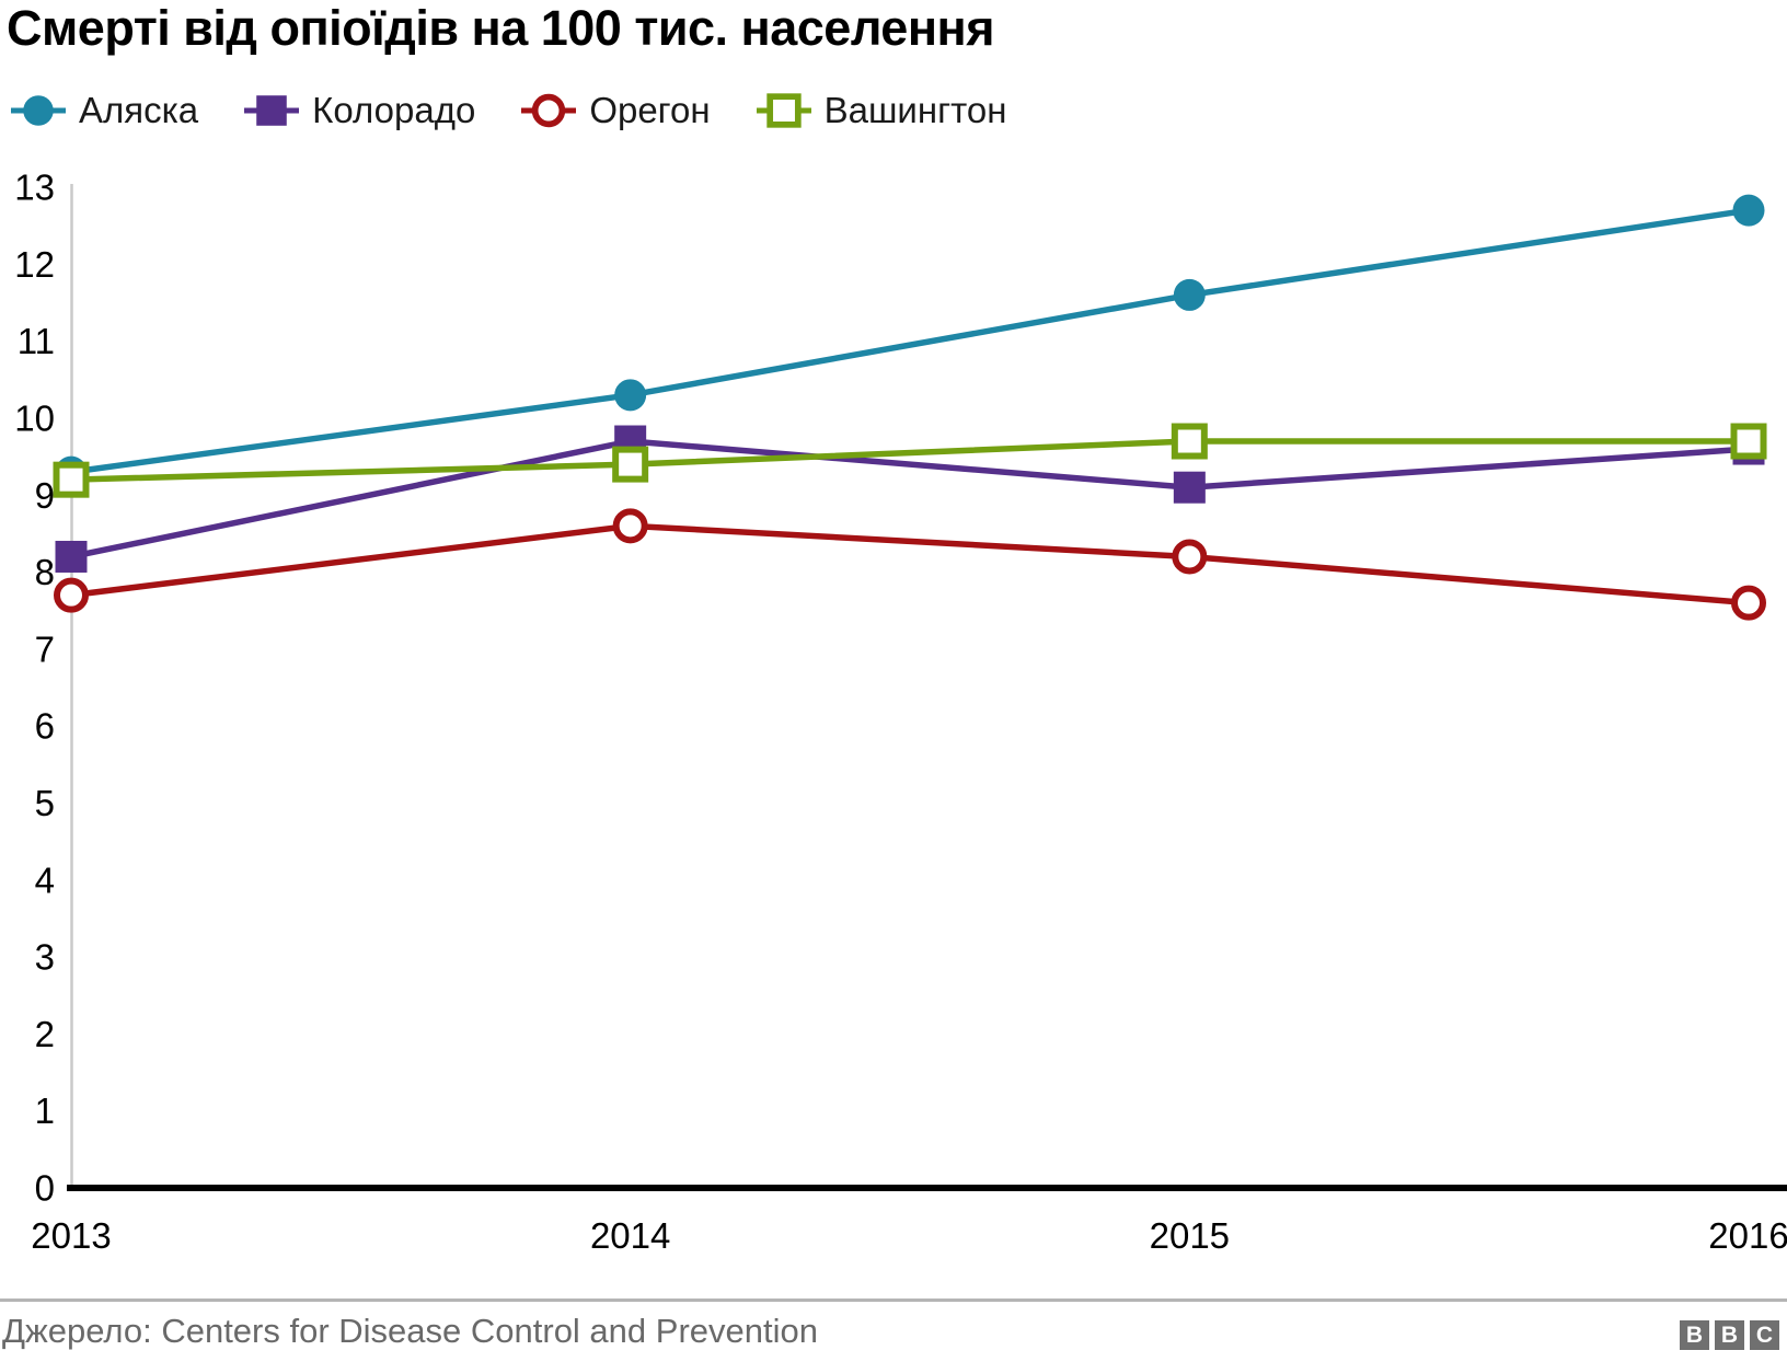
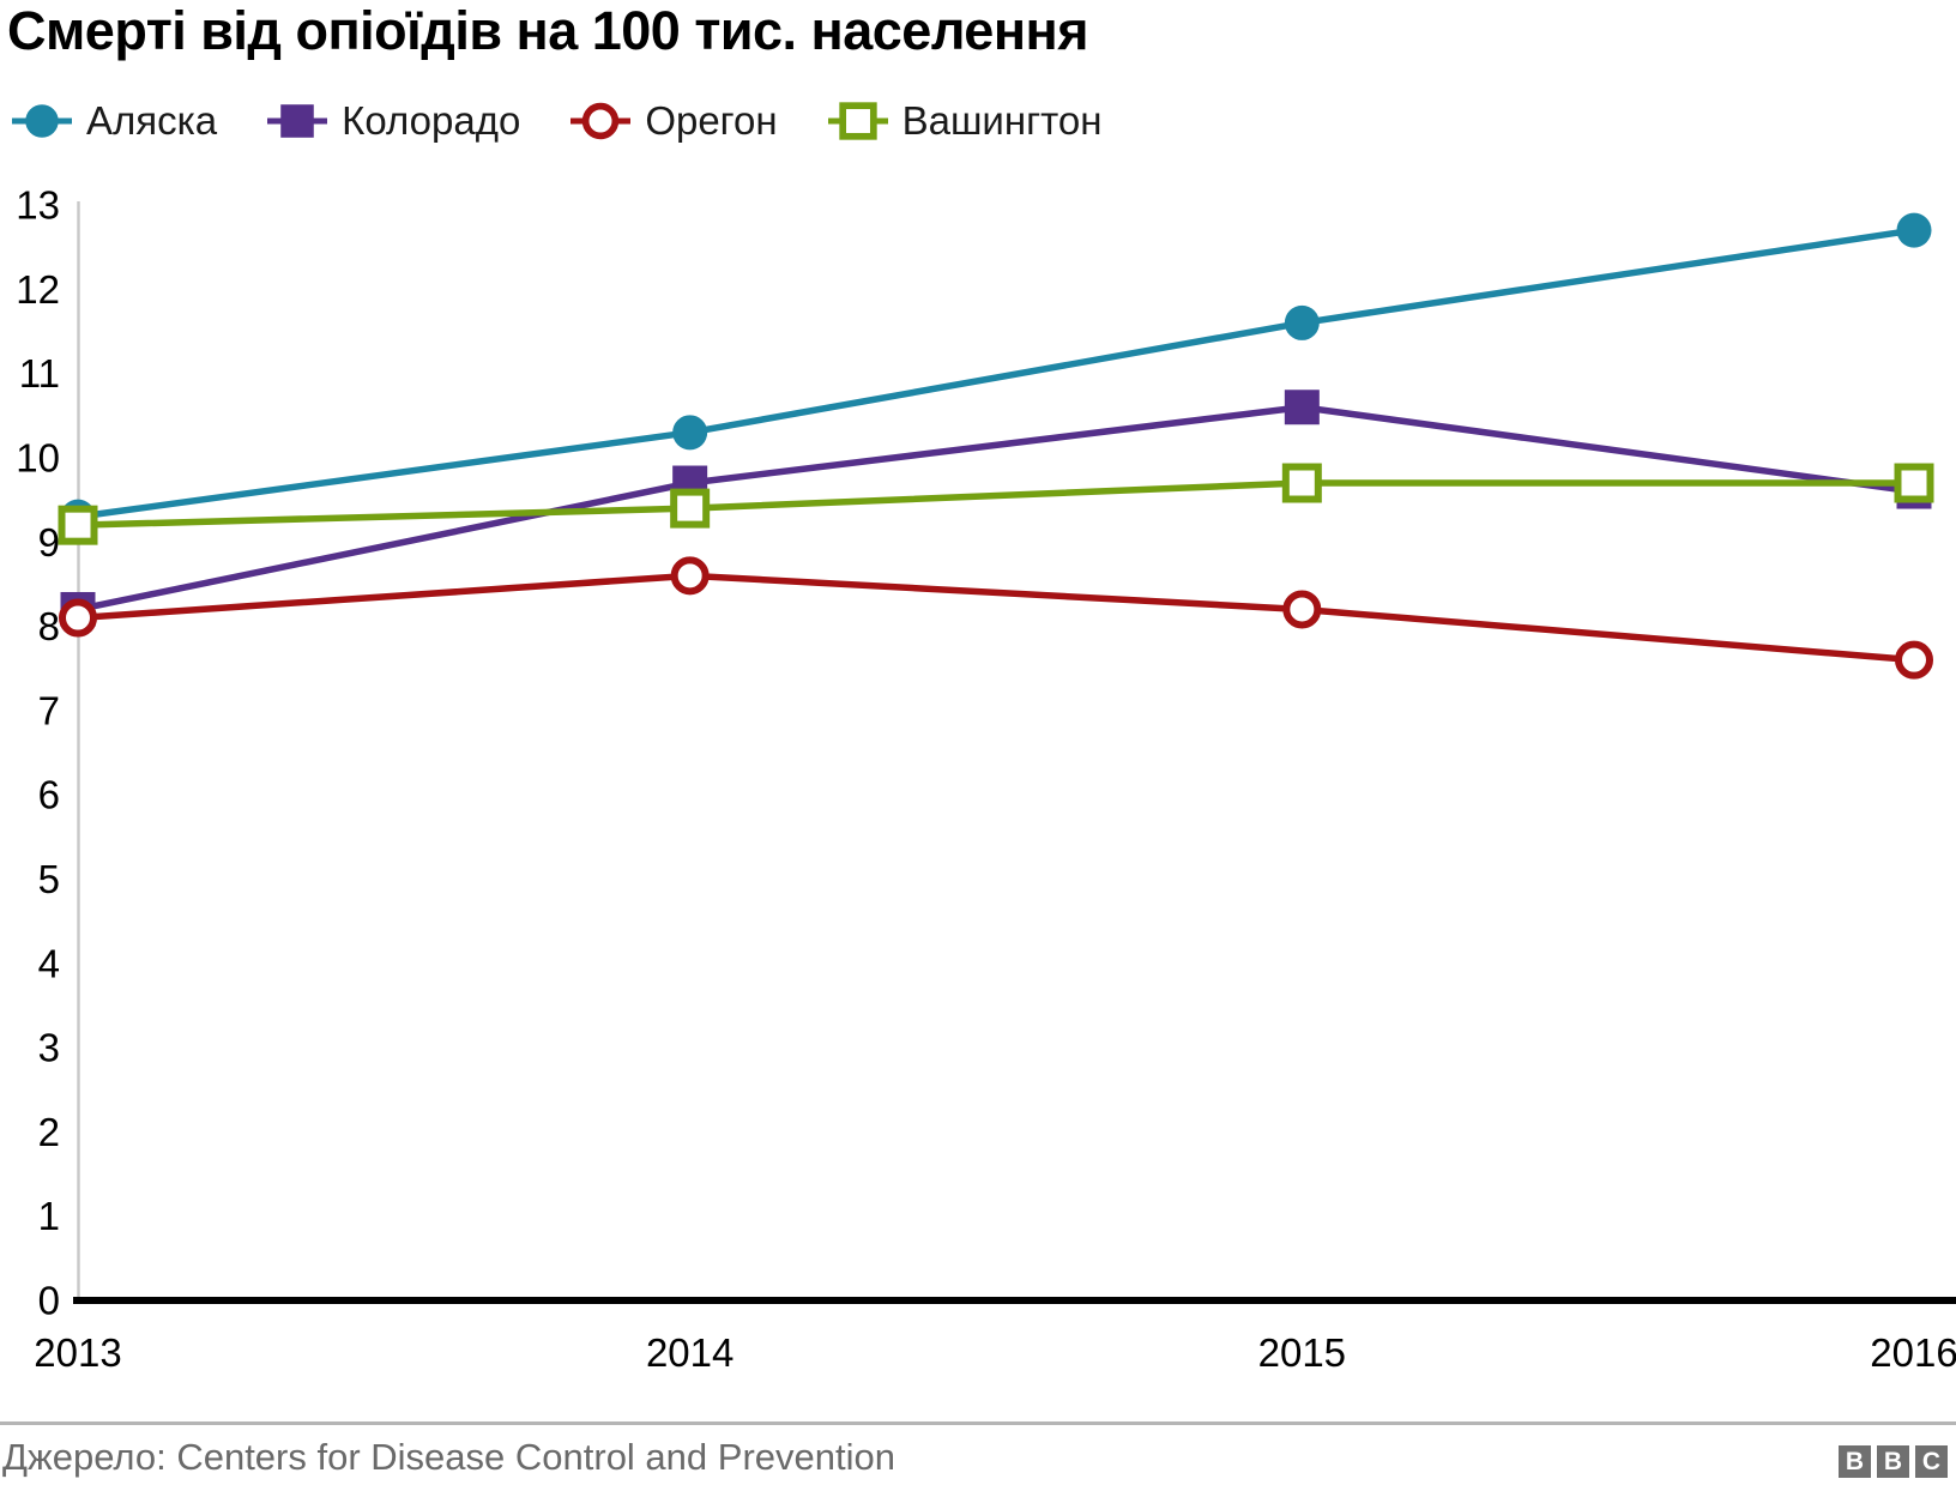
Орегон/2013: 7.7 -> 8.1
Колорадо/2015: 9.1 -> 10.6
